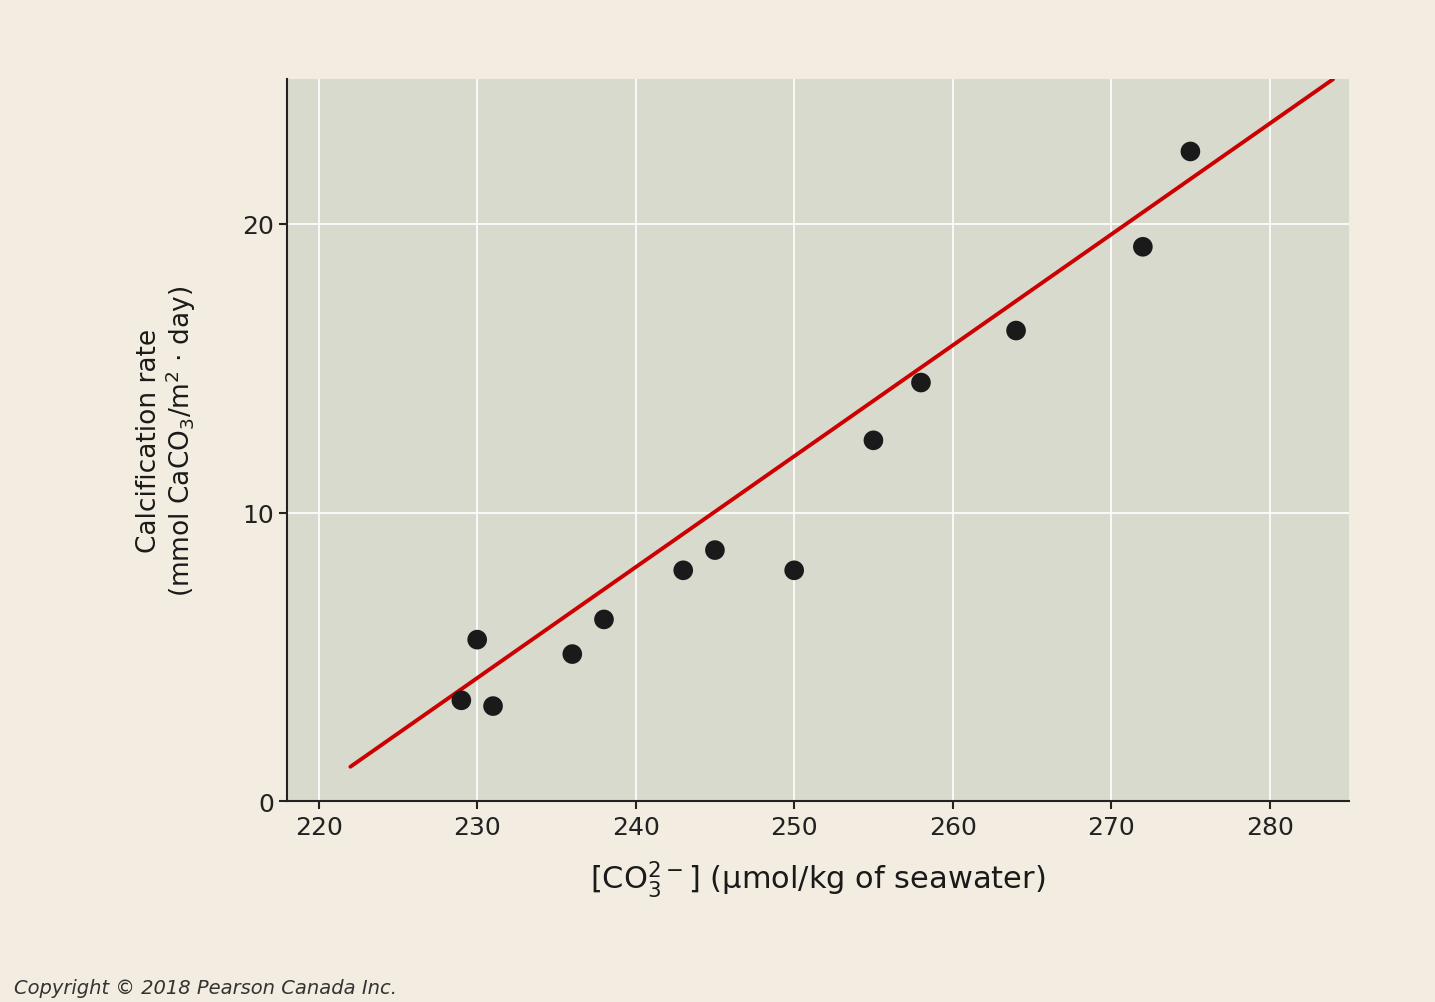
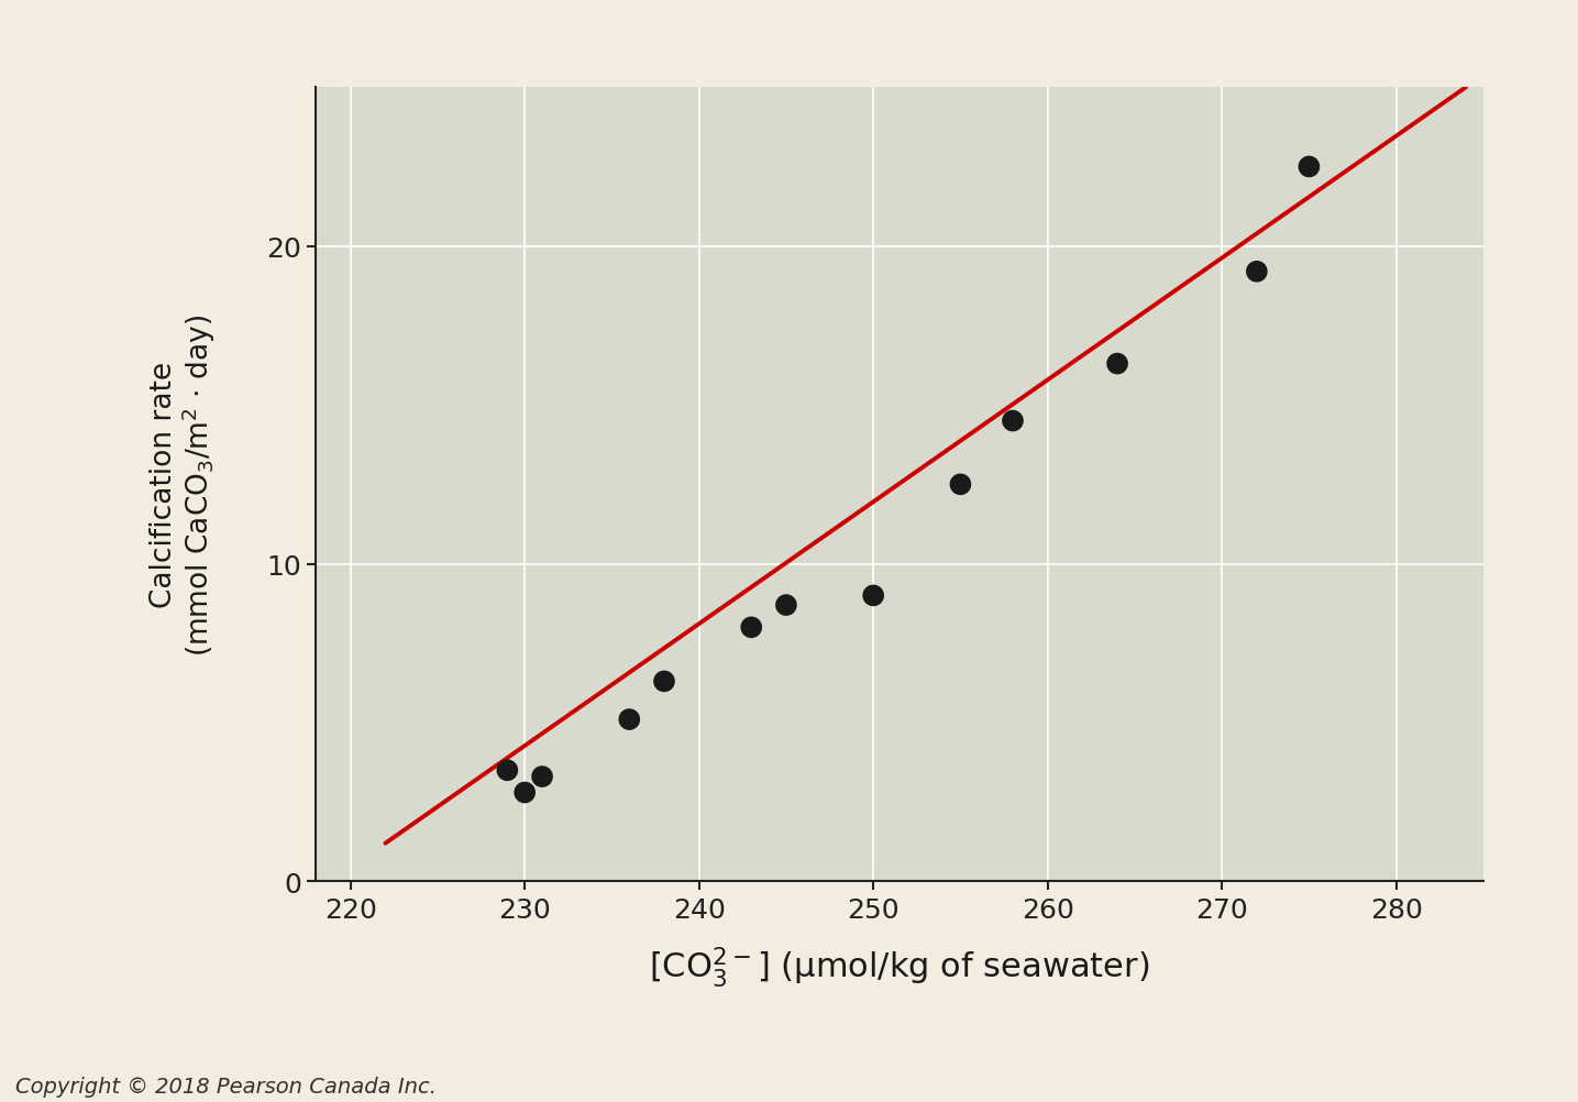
230: 5.6 -> 2.8
250: 8.0 -> 9.0
